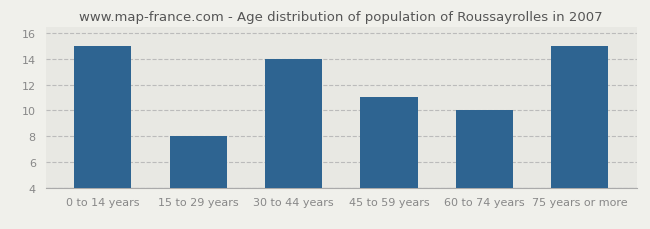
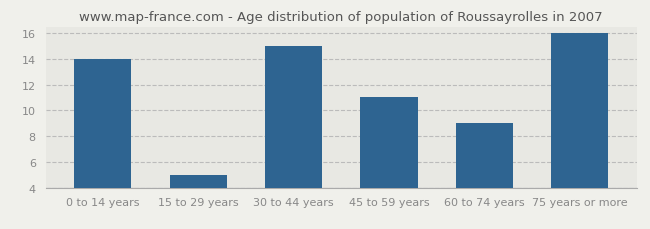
0 to 14 years: 15 -> 14
15 to 29 years: 8 -> 5
30 to 44 years: 14 -> 15
60 to 74 years: 10 -> 9
75 years or more: 15 -> 16
